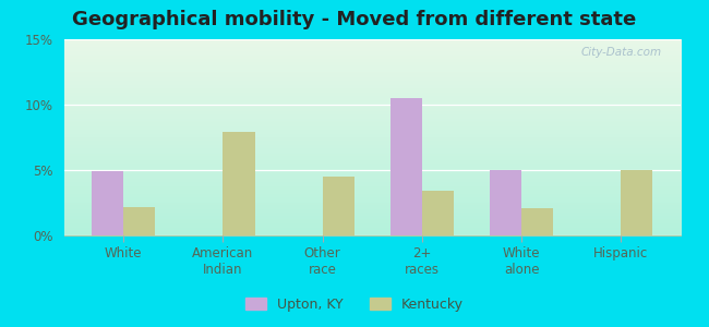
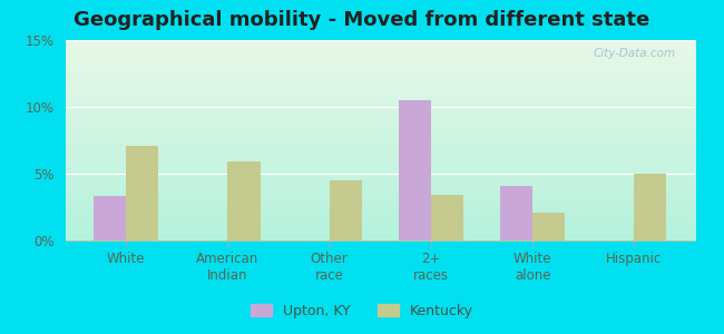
Upton, KY/White: 4.9% -> 3.3%
Kentucky/White: 2.2% -> 7.1%
Kentucky/American Indian: 7.9% -> 5.9%
Upton, KY/White alone: 5.0% -> 4.1%
